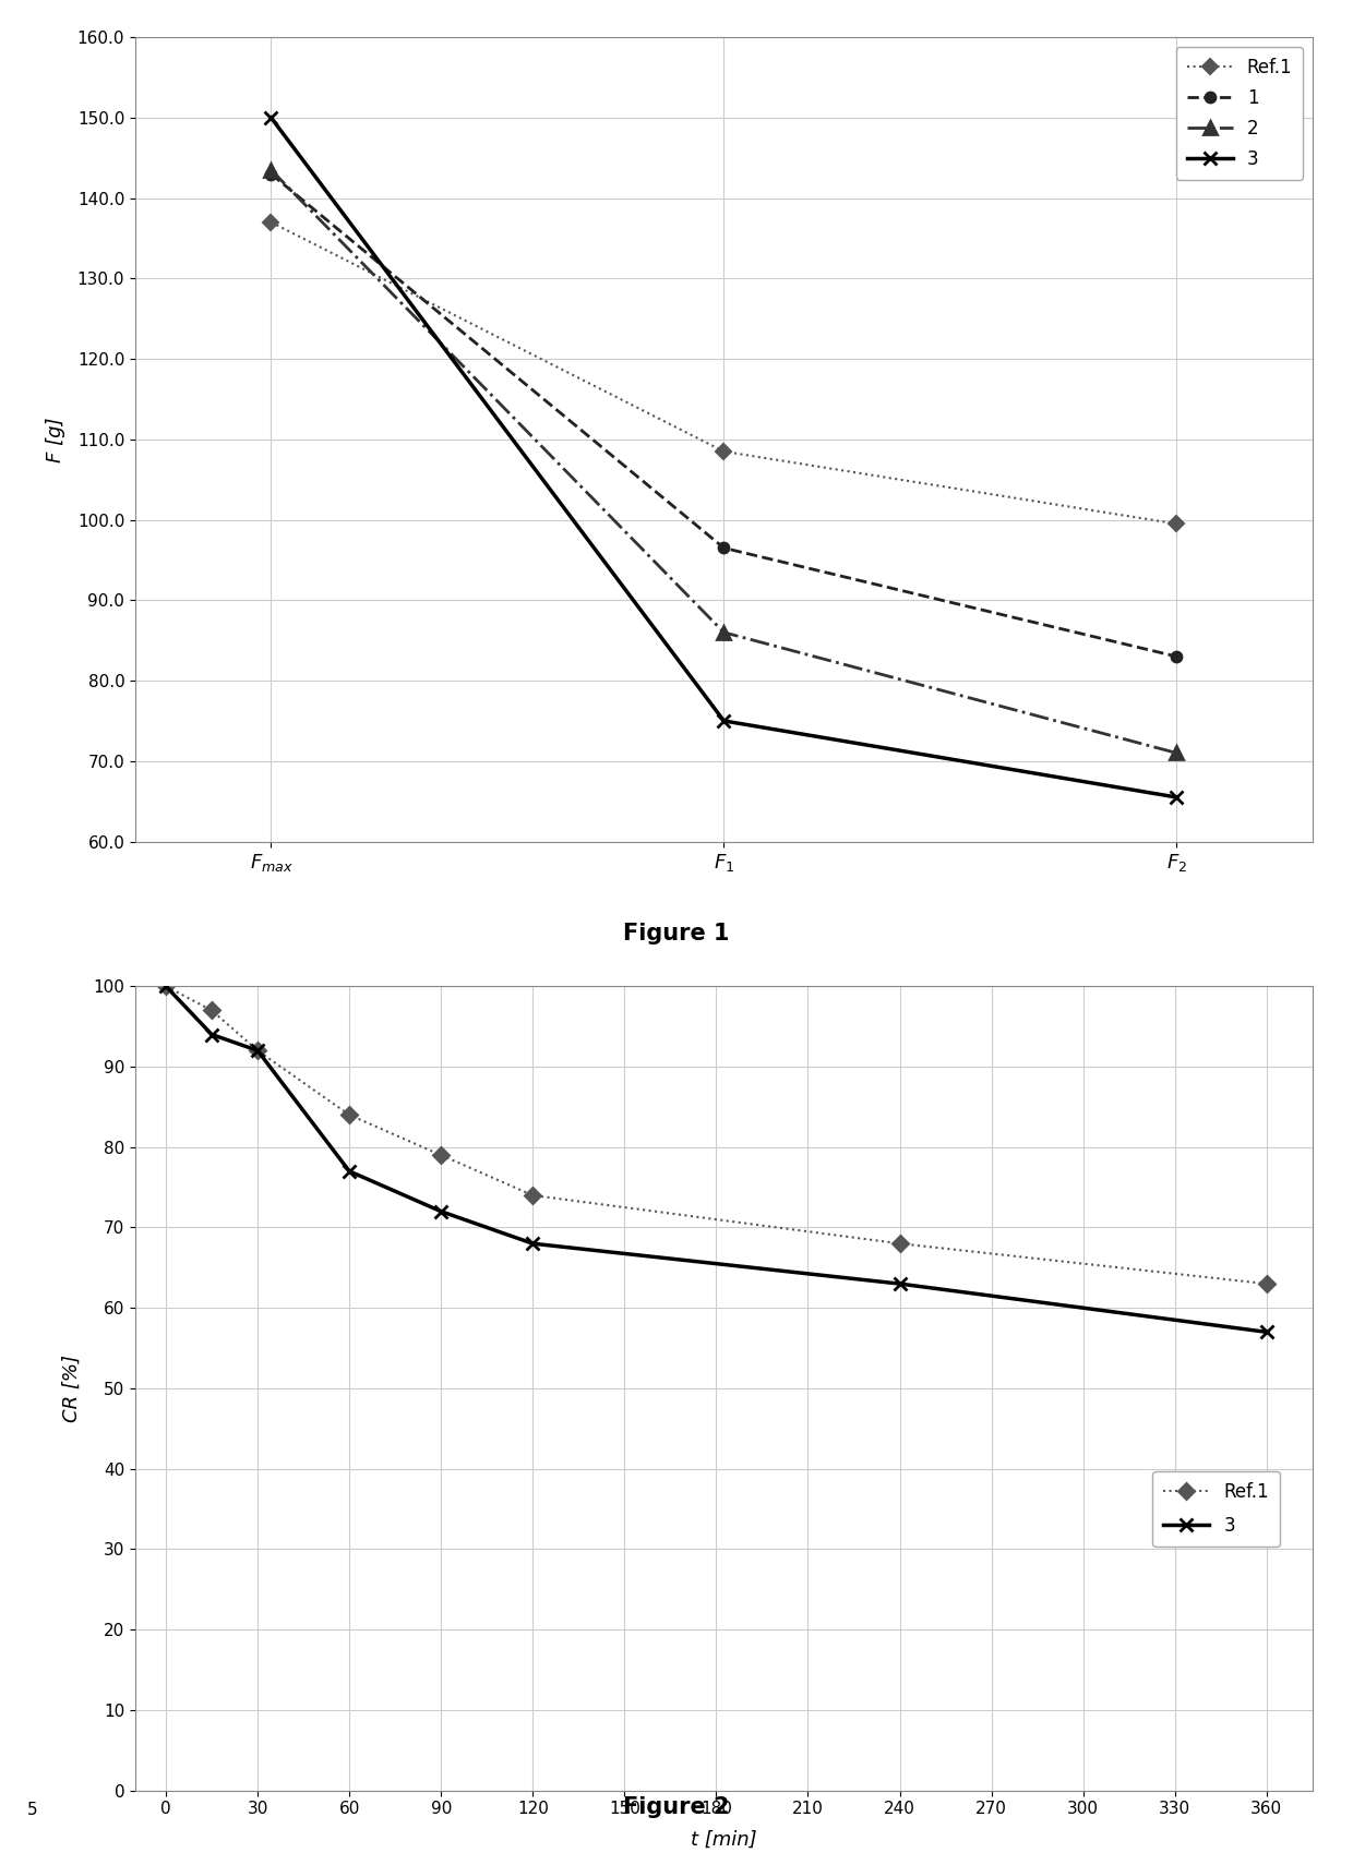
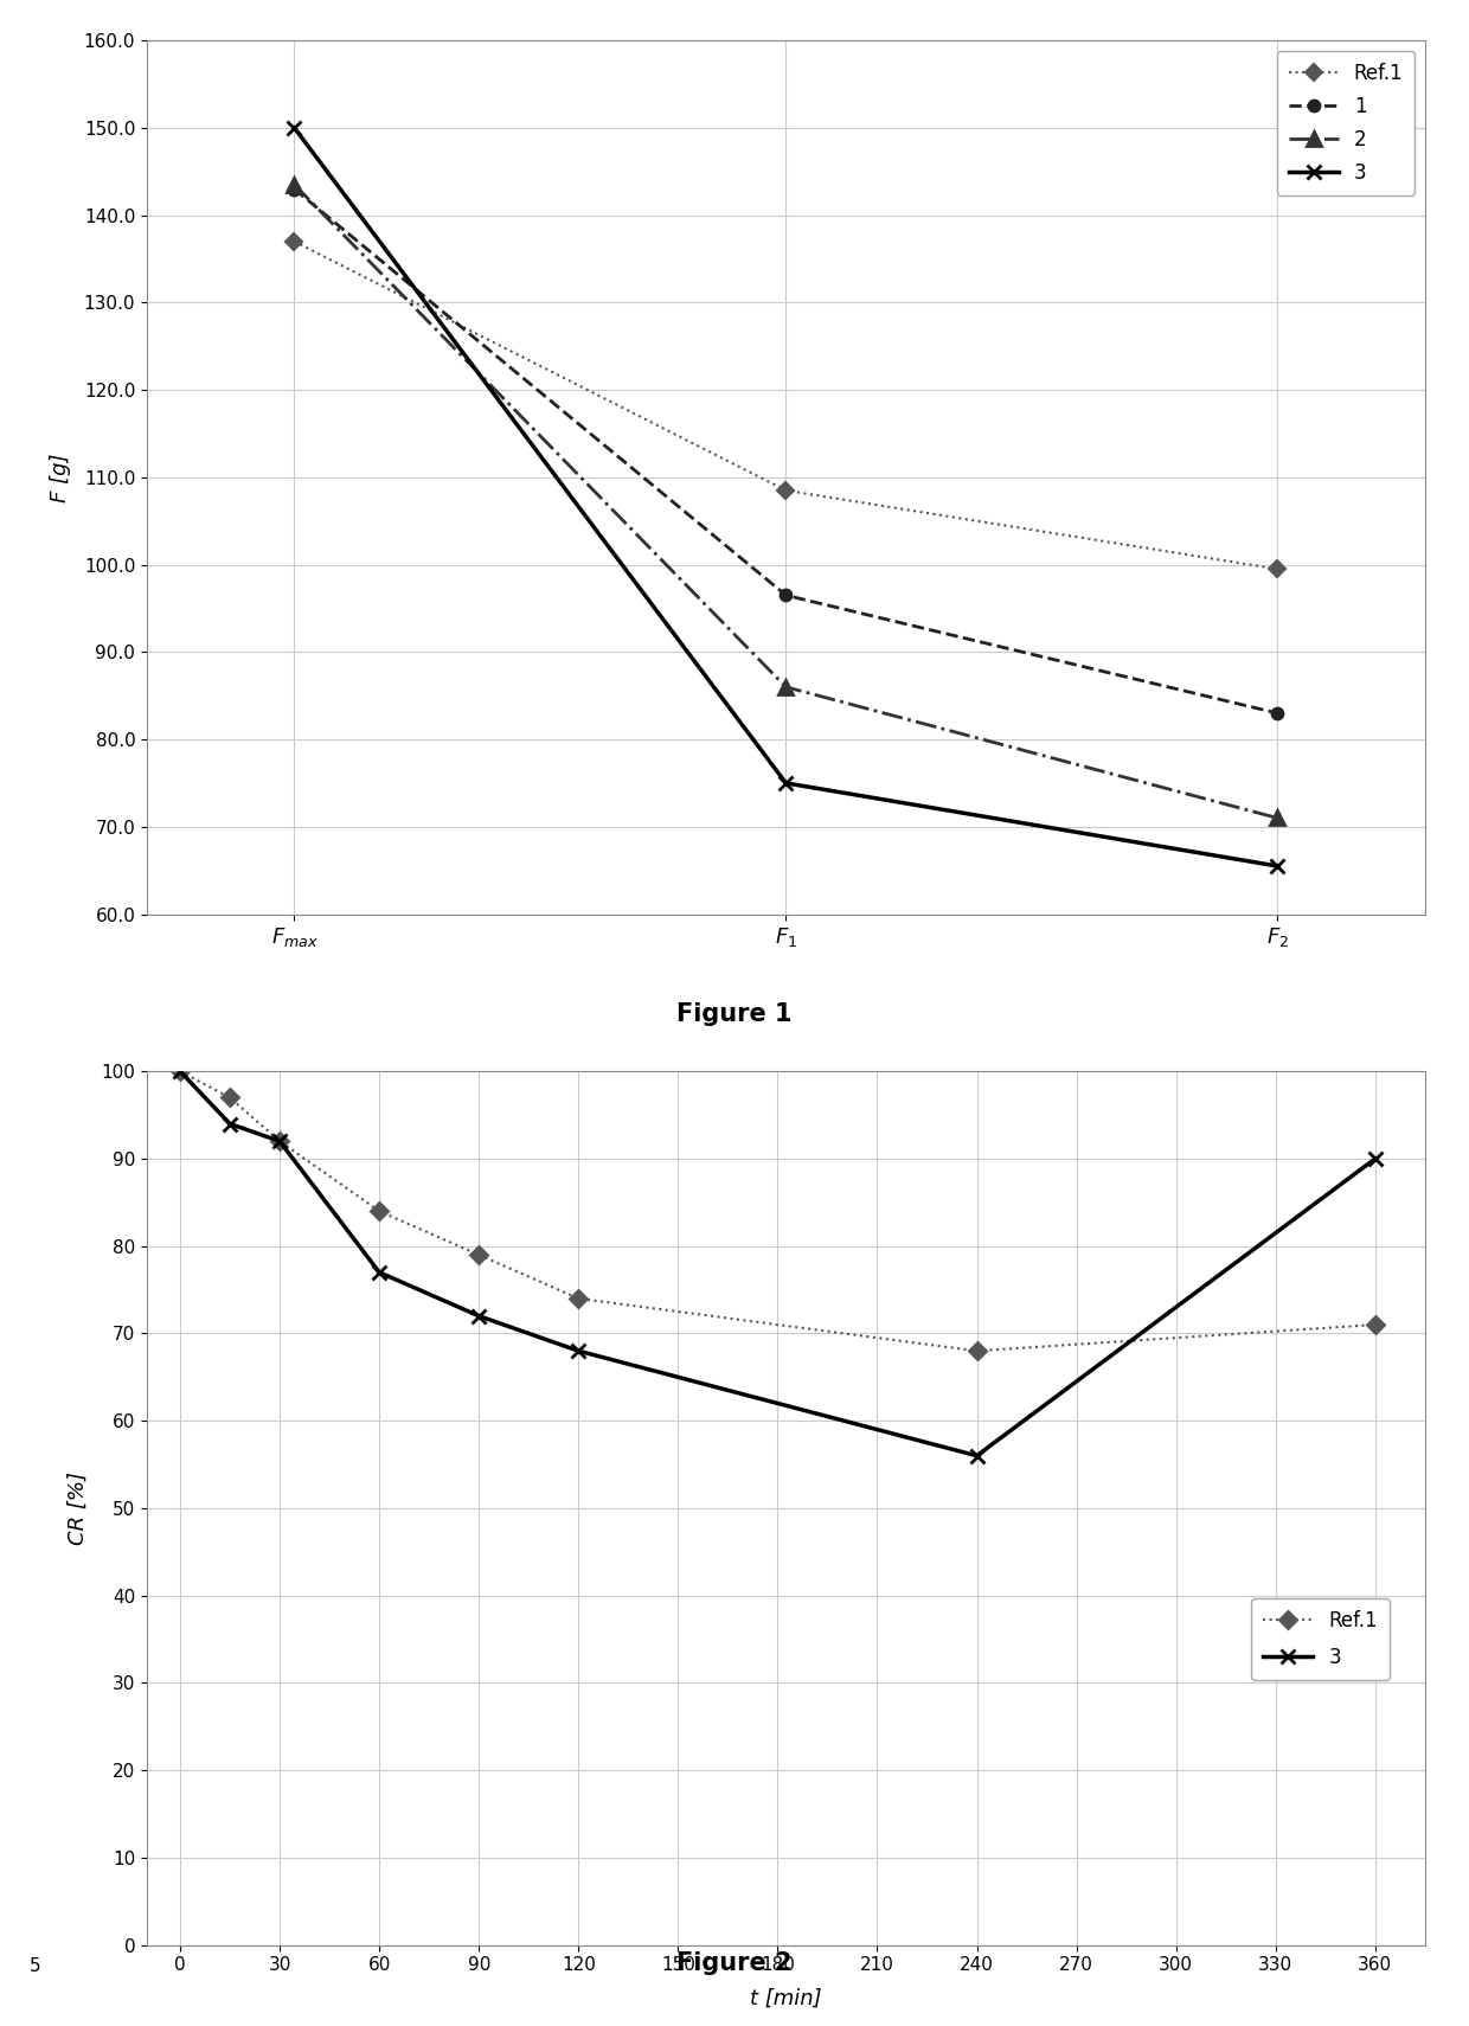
3/240: 63 -> 56
Ref.1/360: 63 -> 71
3/360: 57 -> 90
